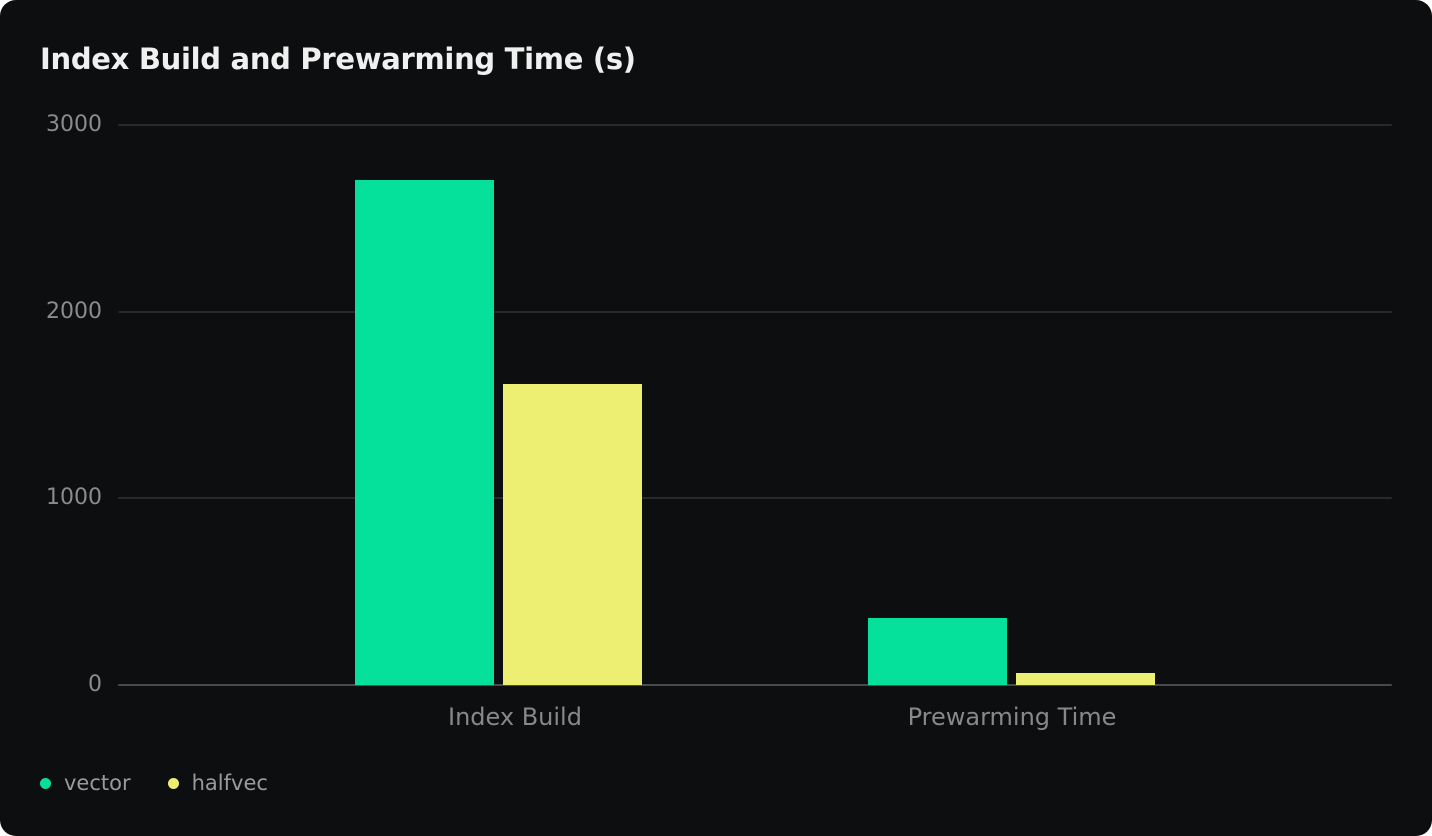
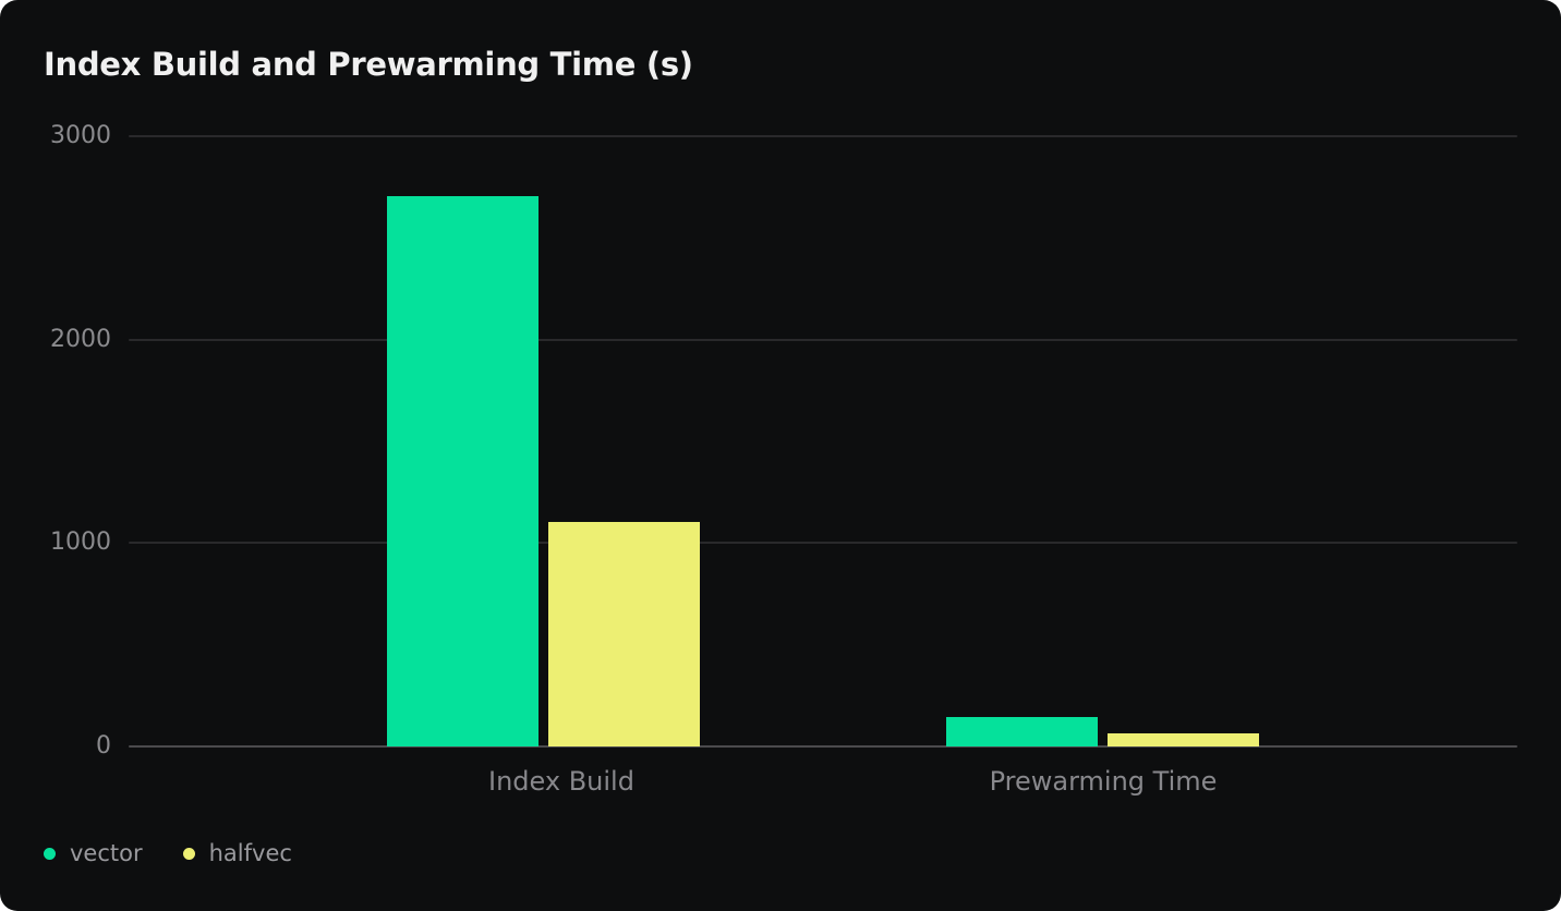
halfvec/Index Build: 1610 -> 1100
vector/Prewarming Time: 360 -> 140
